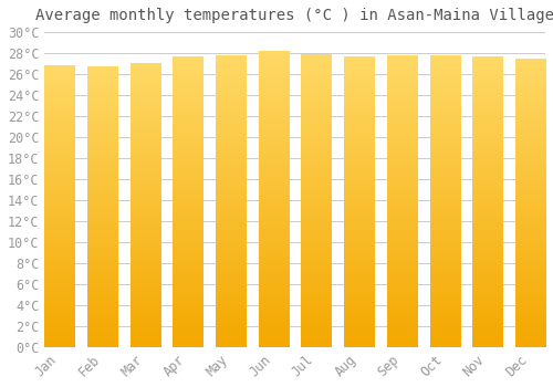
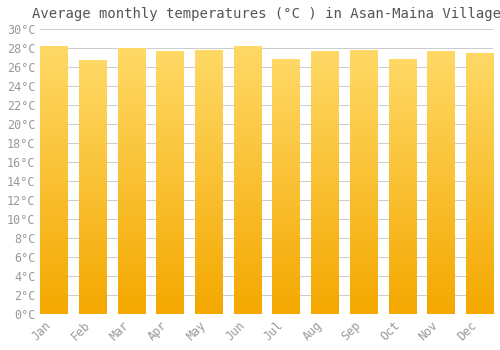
Jan: 26.8°C -> 28.2°C
Mar: 27.0°C -> 28.0°C
Jul: 27.9°C -> 26.8°C
Oct: 27.8°C -> 26.8°C
